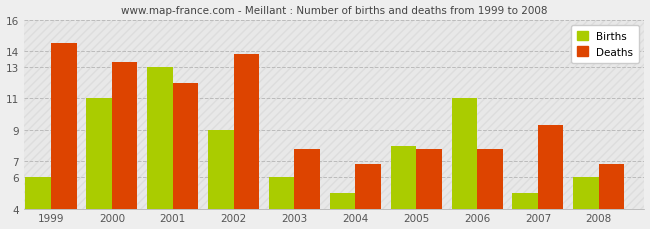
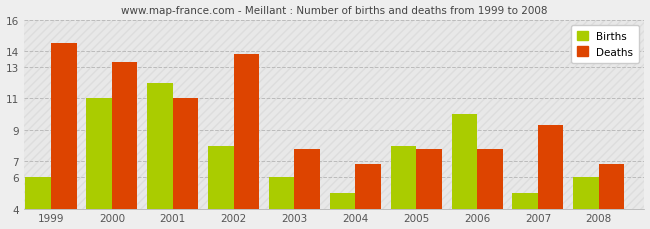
Births/2001: 13 -> 12
Deaths/2001: 12.0 -> 11.0
Births/2002: 9 -> 8
Births/2006: 11 -> 10
